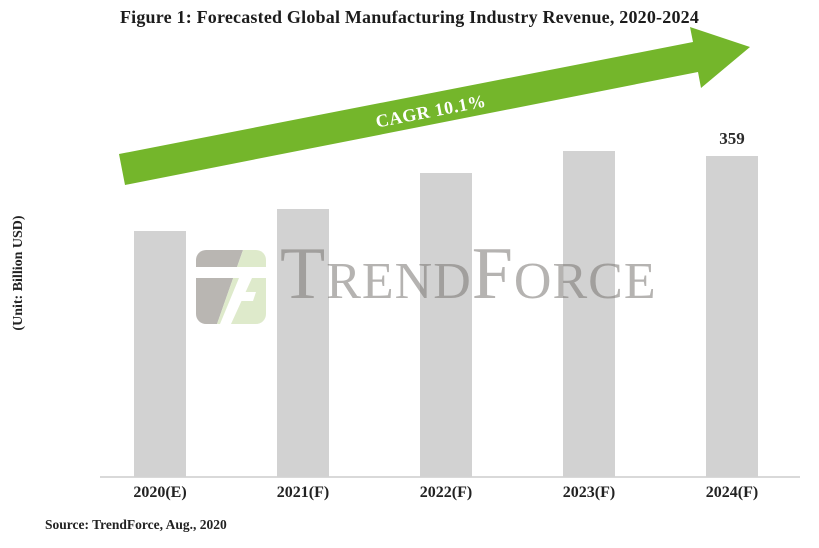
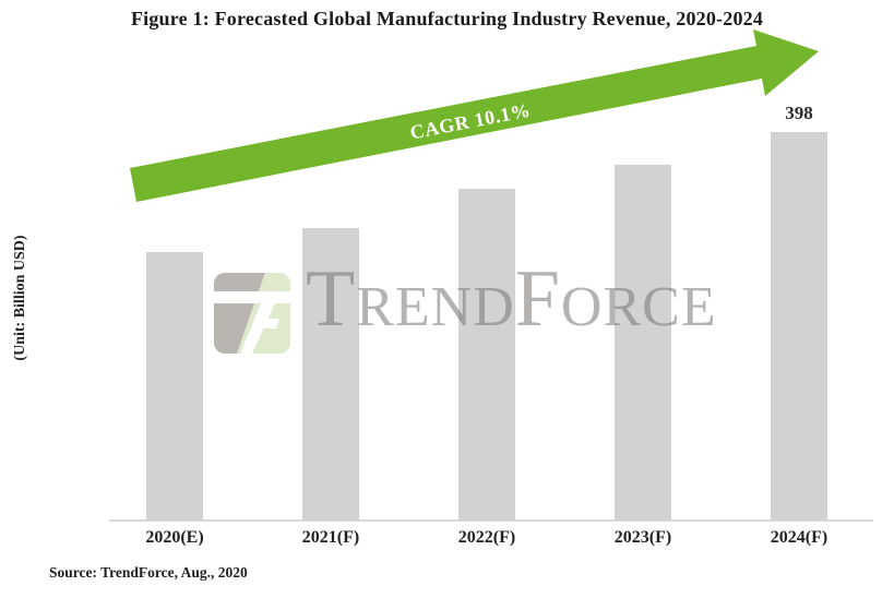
2024(F): 359 -> 398
